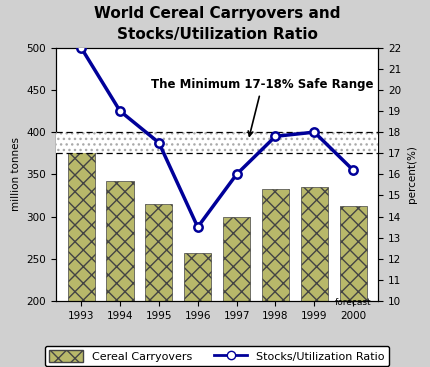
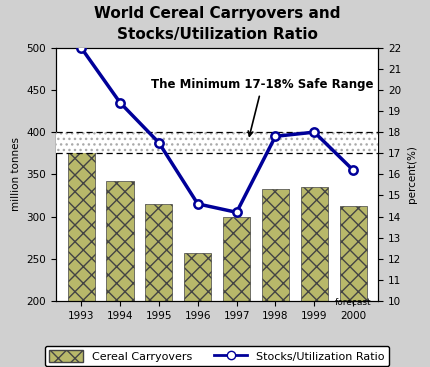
Stocks/Utilization Ratio/1994: 19.0 -> 19.4
Stocks/Utilization Ratio/1996: 13.5 -> 14.6
Stocks/Utilization Ratio/1997: 16.0 -> 14.2
